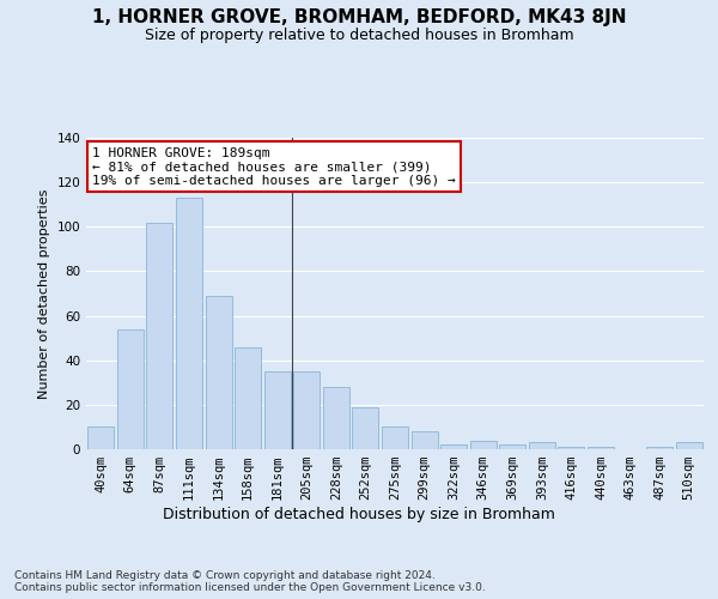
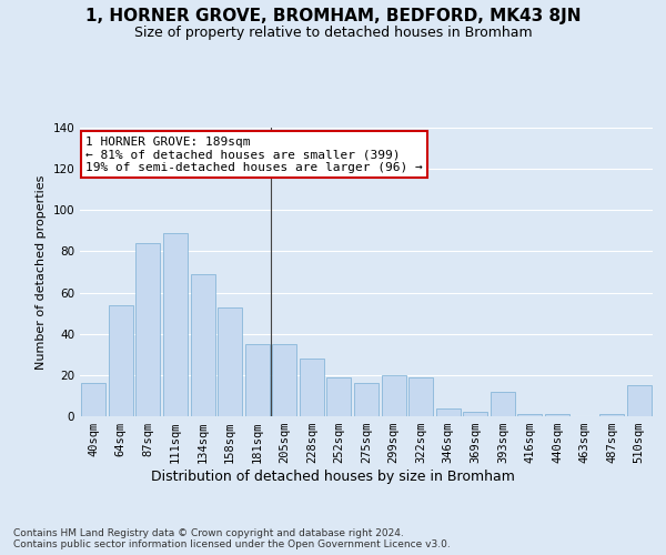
40sqm: 10 -> 16
87sqm: 102 -> 84
111sqm: 113 -> 89
158sqm: 46 -> 53
275sqm: 10 -> 16
299sqm: 8 -> 20
322sqm: 2 -> 19
393sqm: 3 -> 12
510sqm: 3 -> 15
